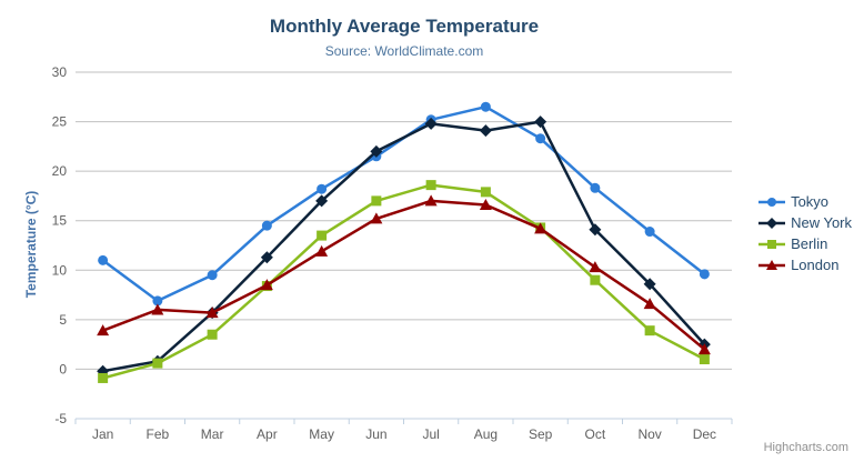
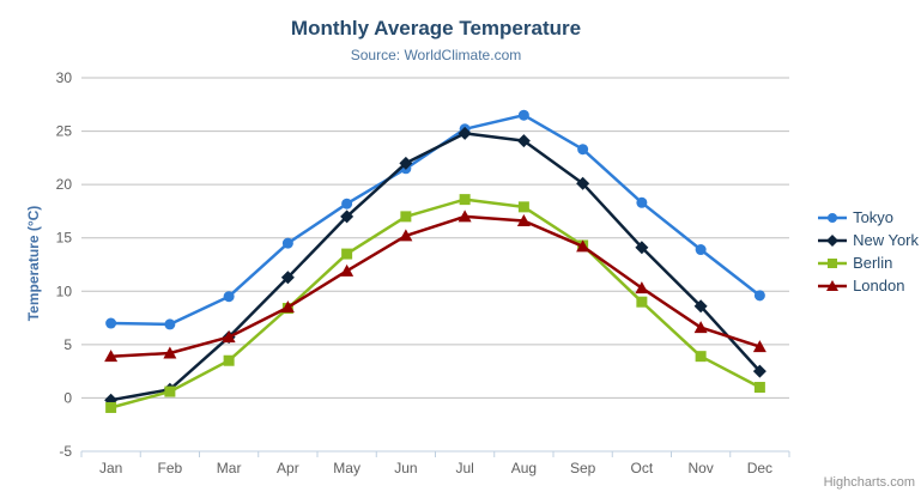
Tokyo/Jan: 11 -> 7
London/Feb: 6 -> 4
New York/Sep: 25 -> 20
London/Dec: 2 -> 5
